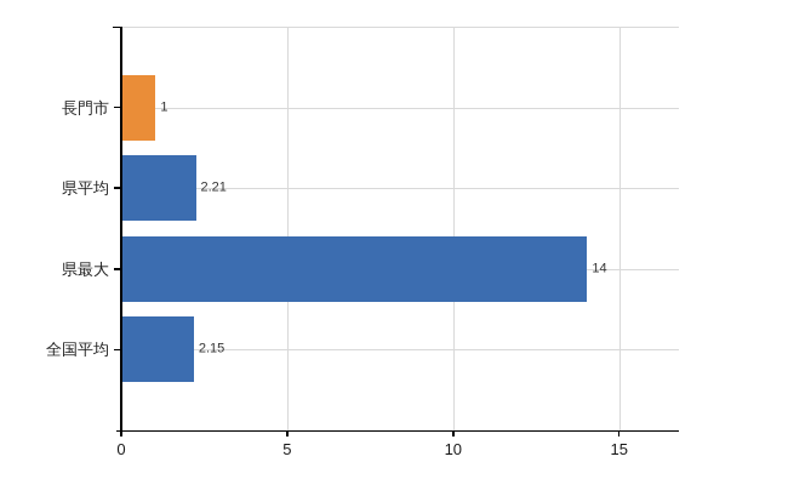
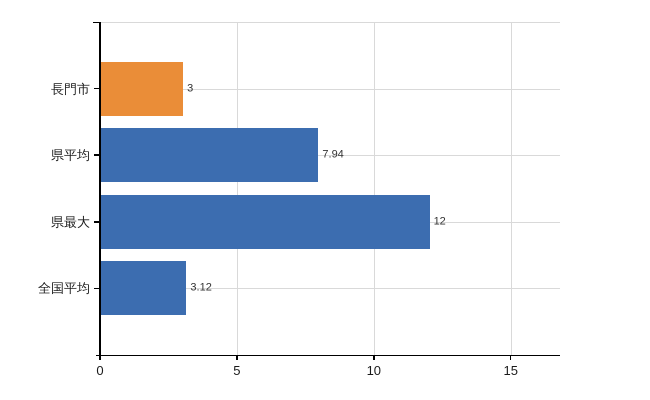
長門市: 1 -> 3
県平均: 2.21 -> 7.94
県最大: 14 -> 12
全国平均: 2.15 -> 3.12
